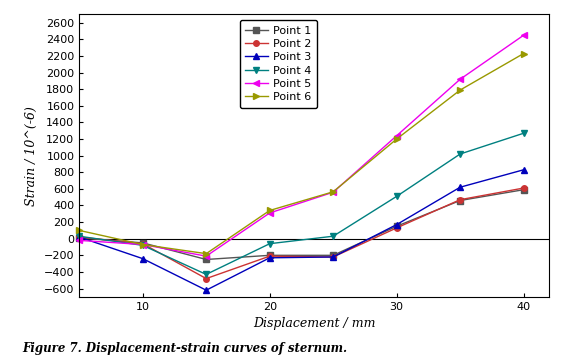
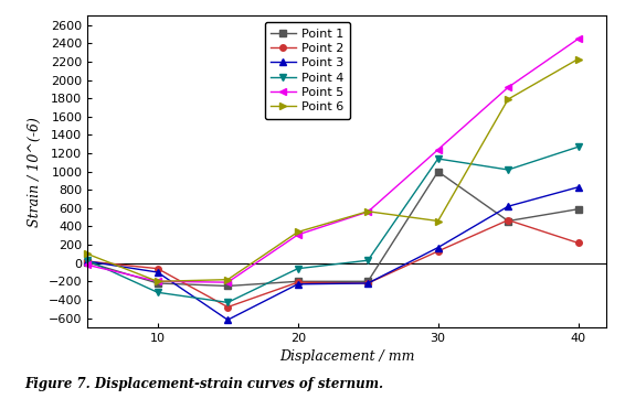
Point 1/10: -50 -> -220
Point 3/10: -240 -> -100
Point 4/10: -80 -> -320
Point 5/10: -70 -> -200
Point 6/10: -70 -> -200
Point 1/30: 150 -> 1000
Point 4/30: 510 -> 1140
Point 6/30: 1200 -> 460
Point 2/40: 610 -> 220
